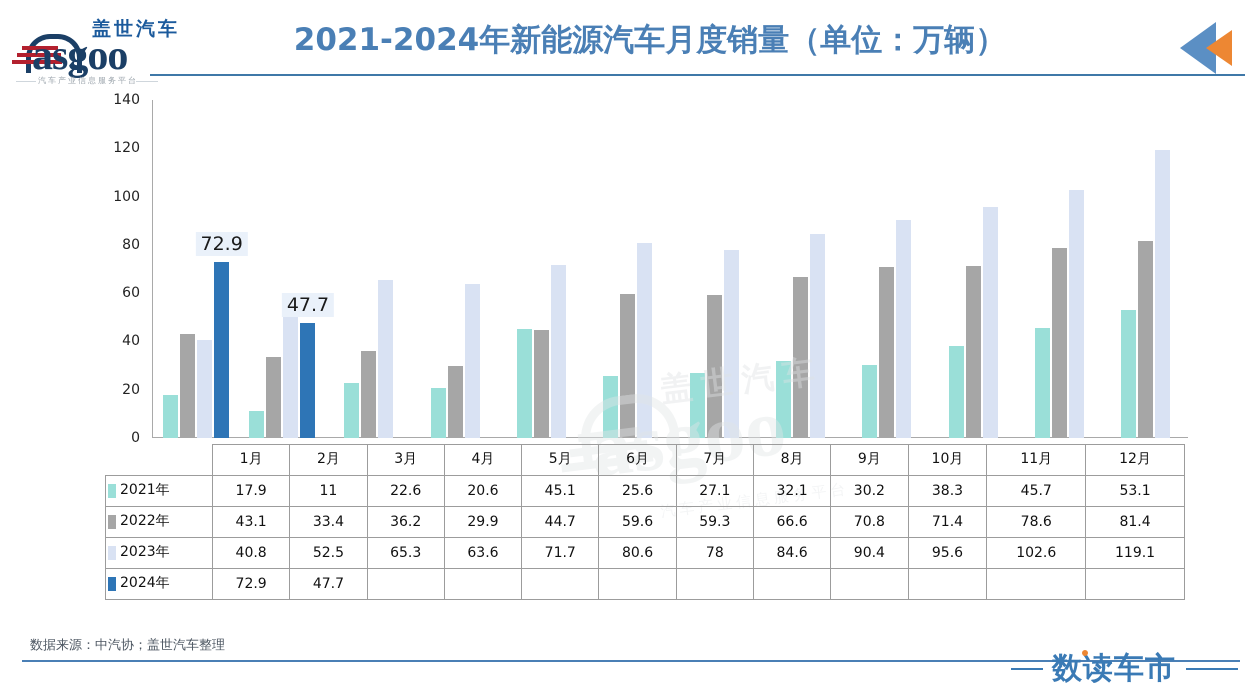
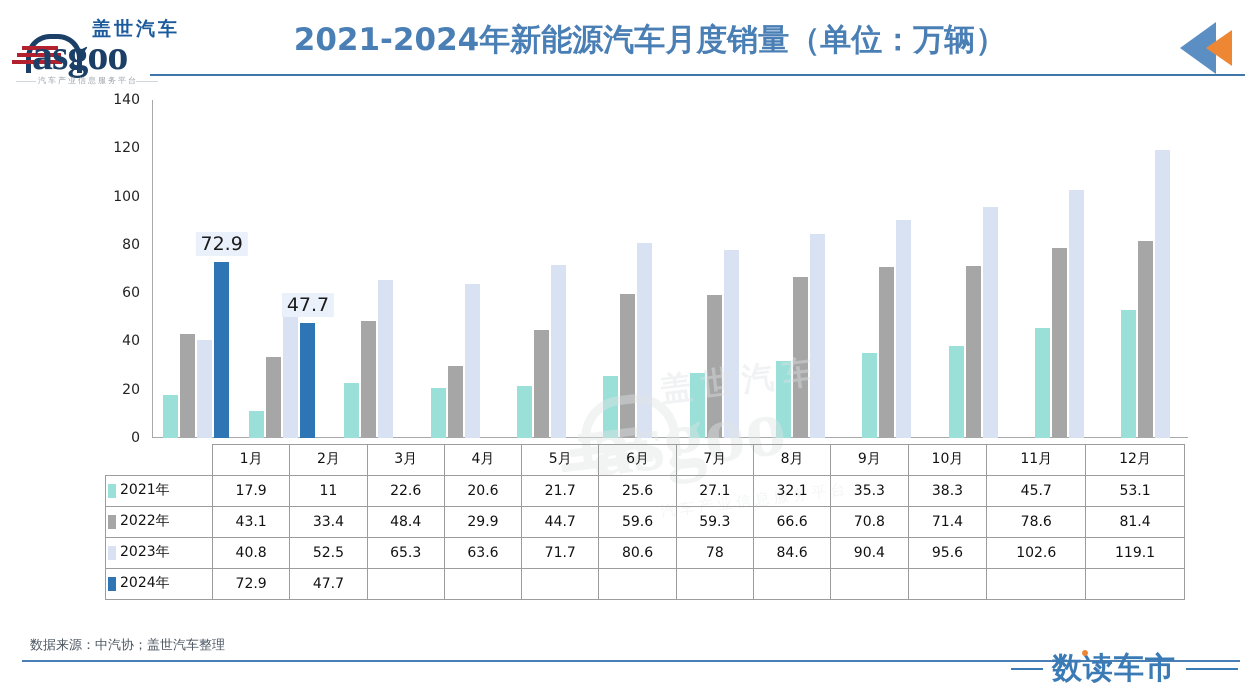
2022年/3月: 36.2 -> 48.4
2021年/5月: 45.1 -> 21.7
2021年/9月: 30.2 -> 35.3
